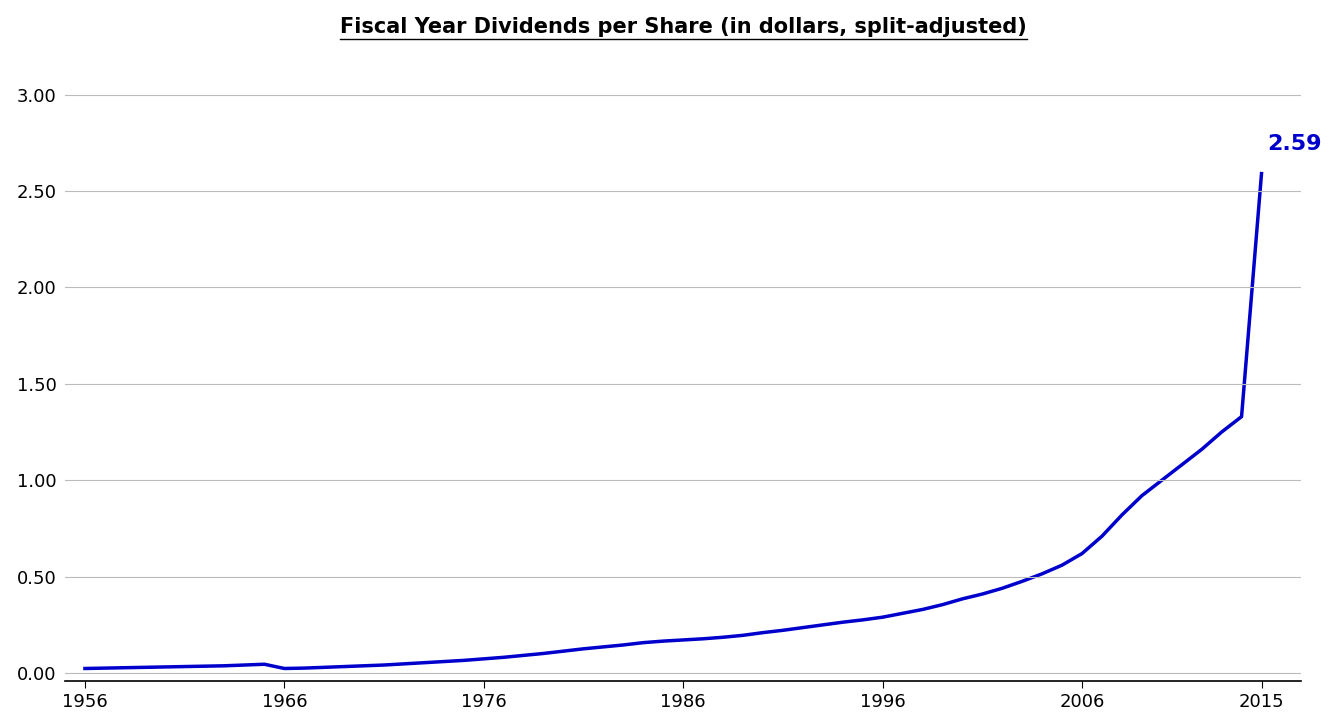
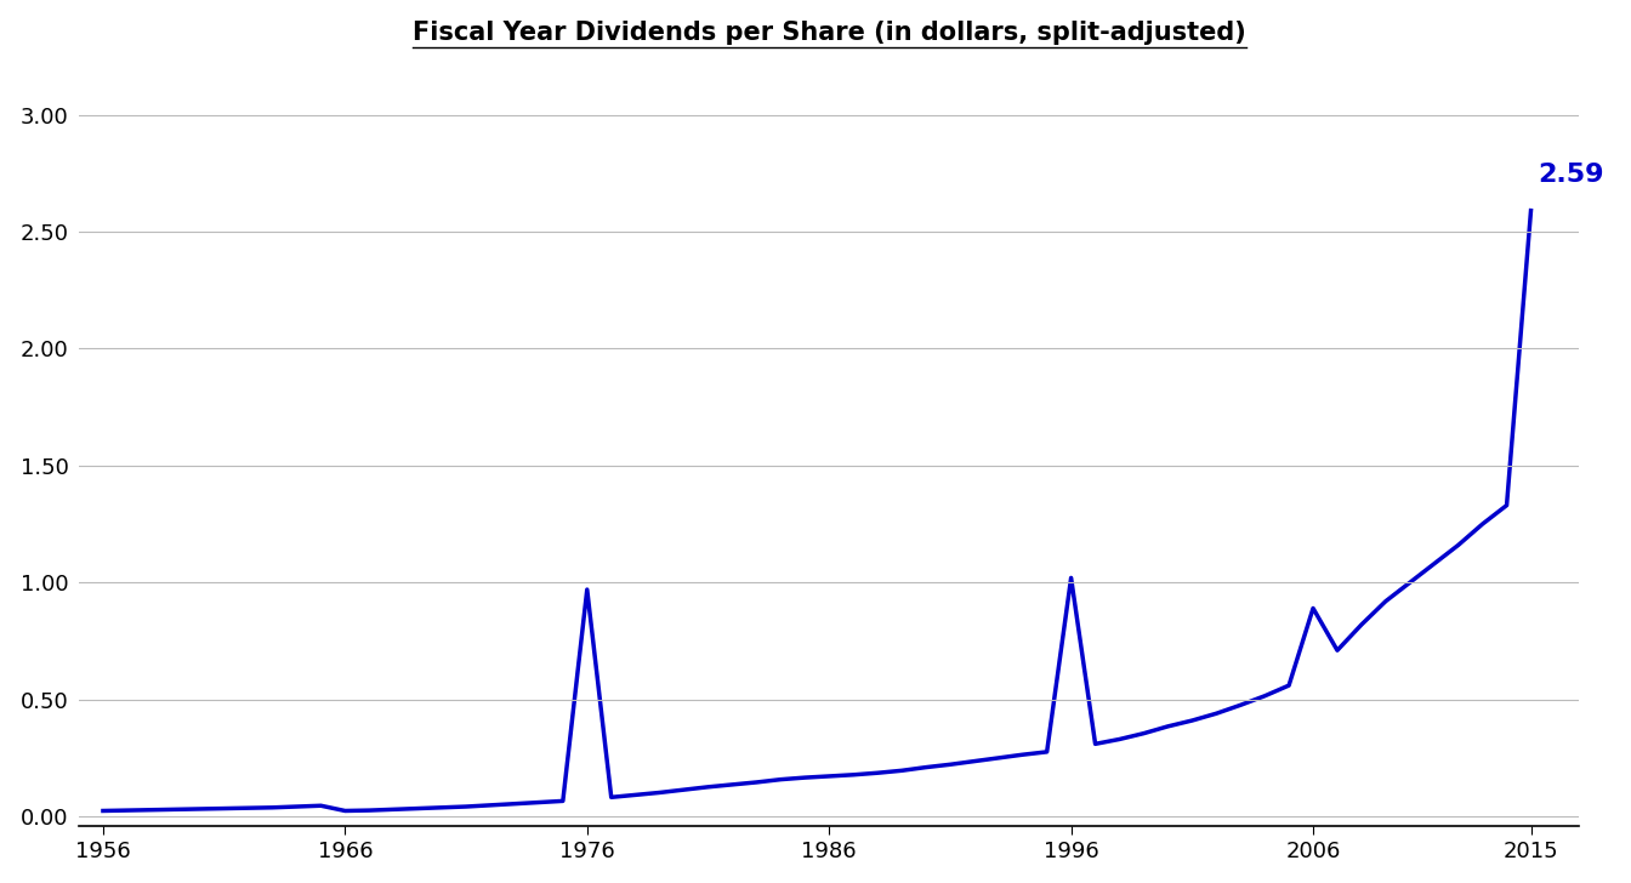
1976: 0.07 -> 0.97
1996: 0.29 -> 1.02
2006: 0.62 -> 0.89
